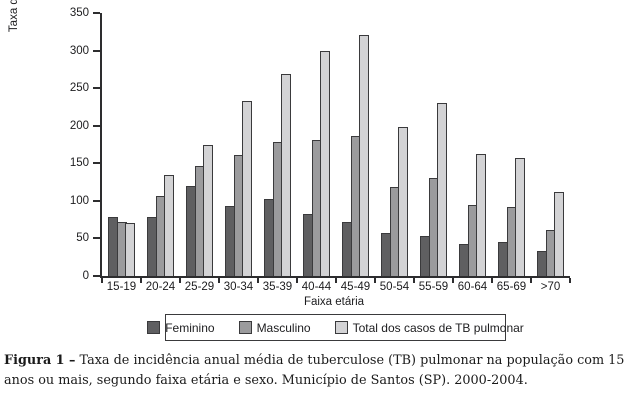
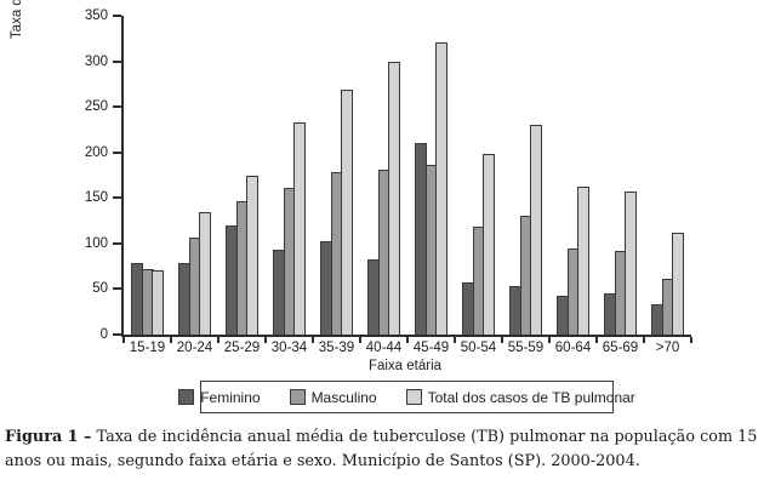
Feminino/45-49: 70 -> 210
